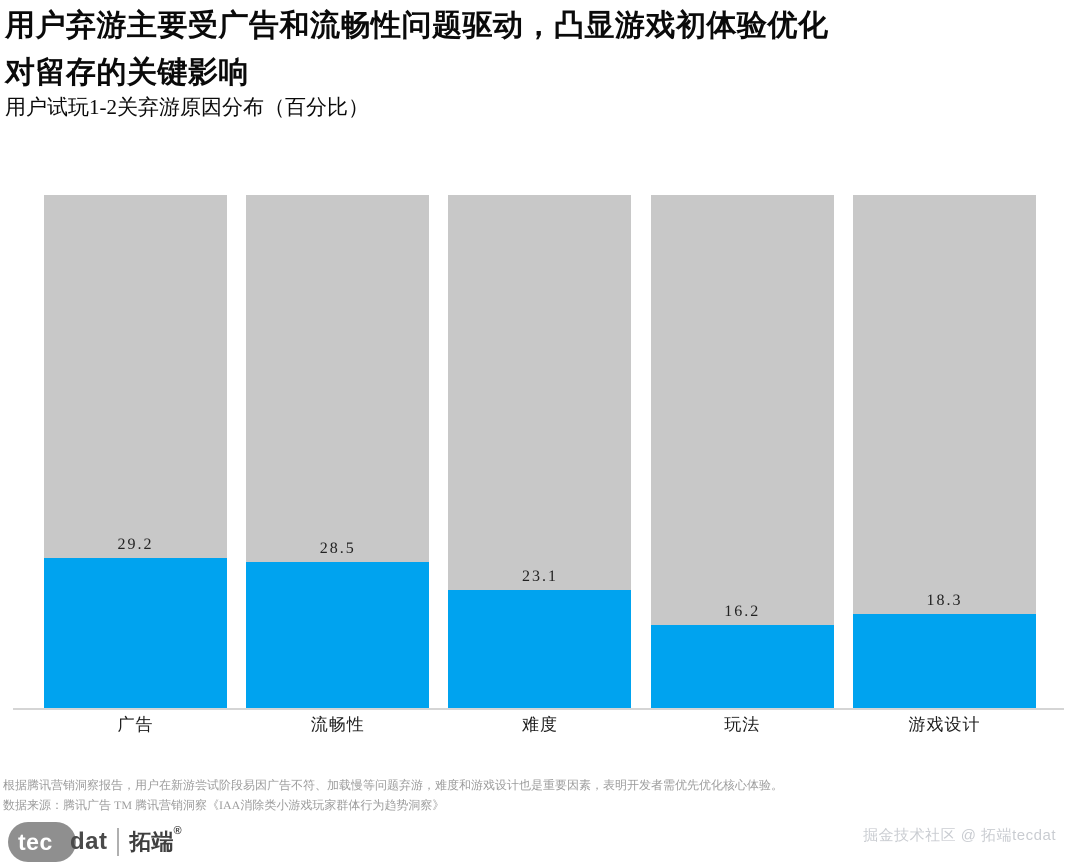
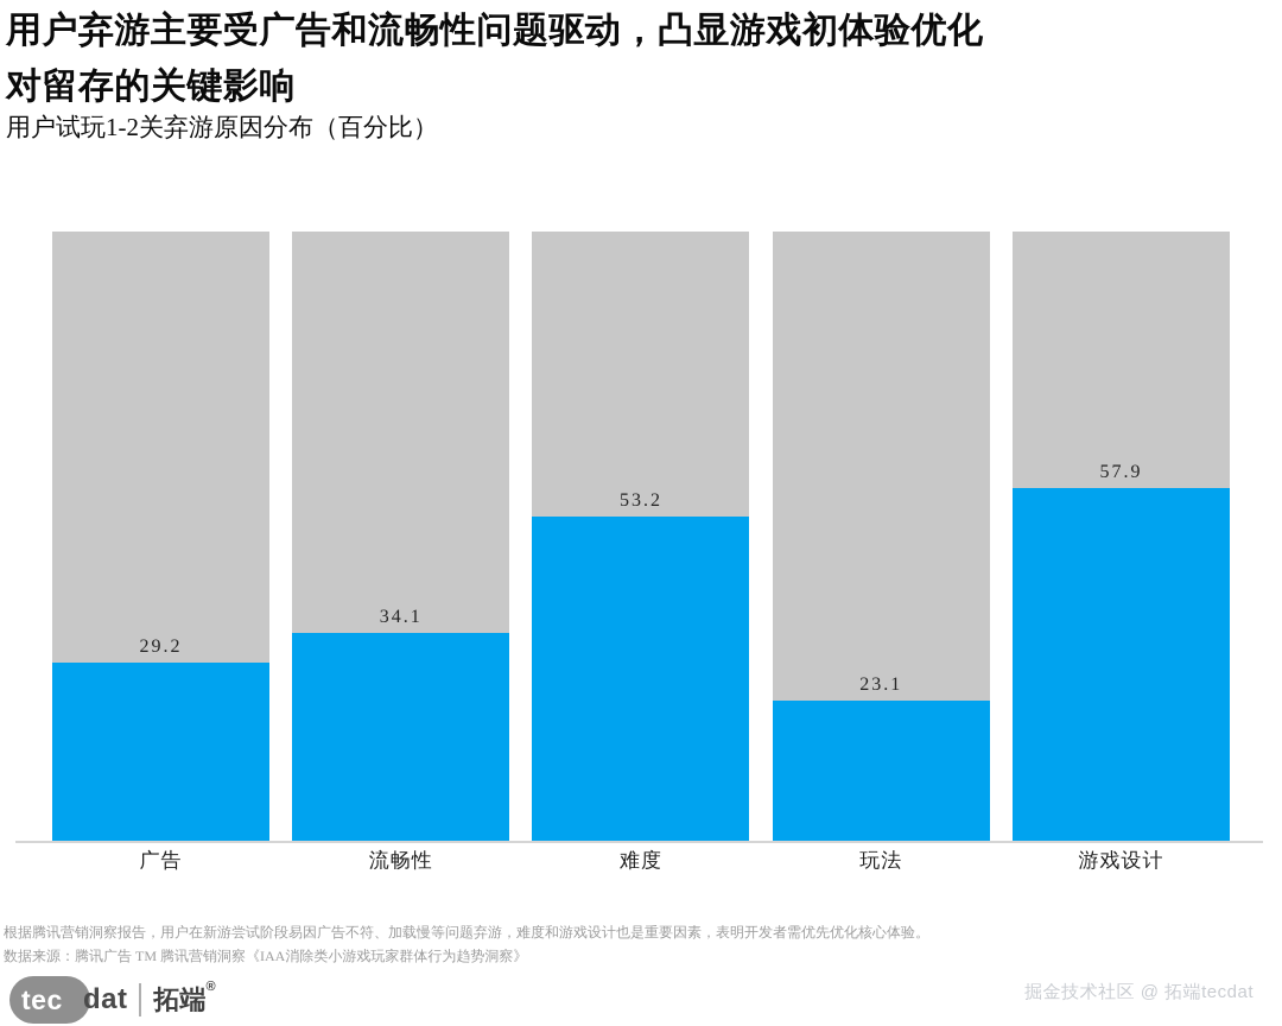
流畅性: 28.5 -> 34.1
难度: 23.1 -> 53.2
玩法: 16.2 -> 23.1
游戏设计: 18.3 -> 57.9
